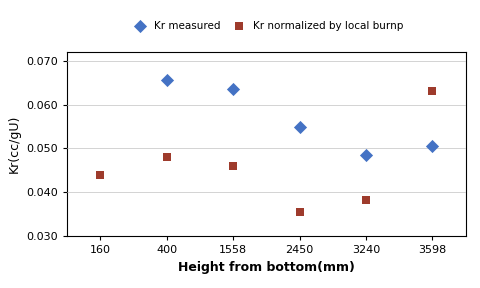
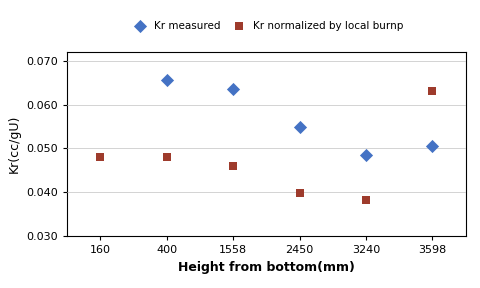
Kr normalized by local burnp/160: 0.0440 -> 0.0480
Kr normalized by local burnp/2450: 0.0355 -> 0.0398
